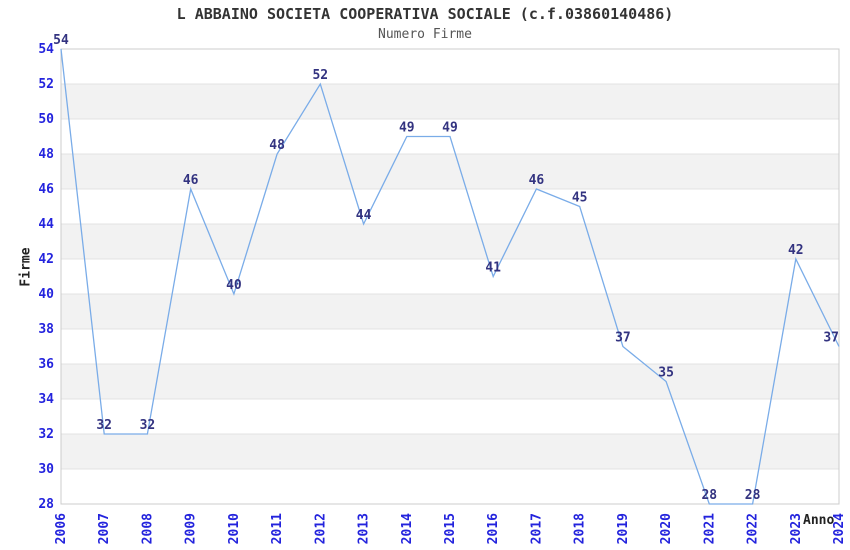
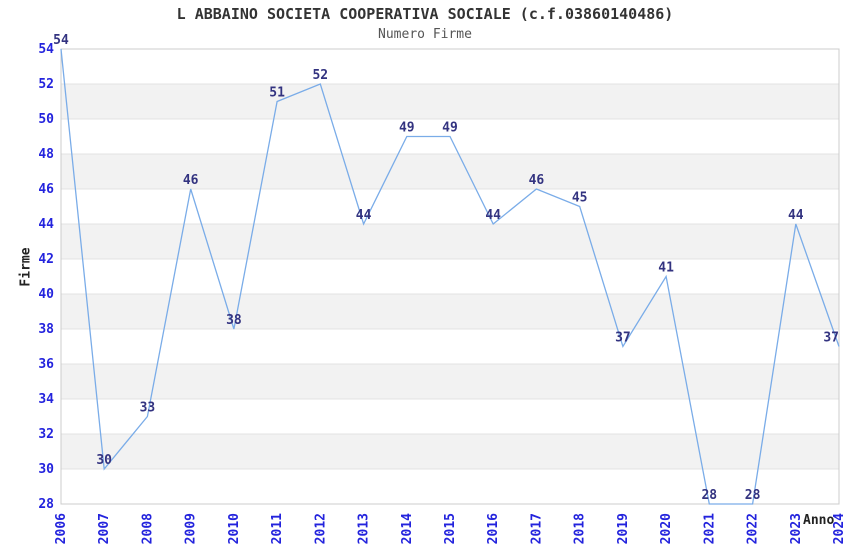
2007: 32 -> 30
2008: 32 -> 33
2010: 40 -> 38
2011: 48 -> 51
2016: 41 -> 44
2020: 35 -> 41
2023: 42 -> 44
